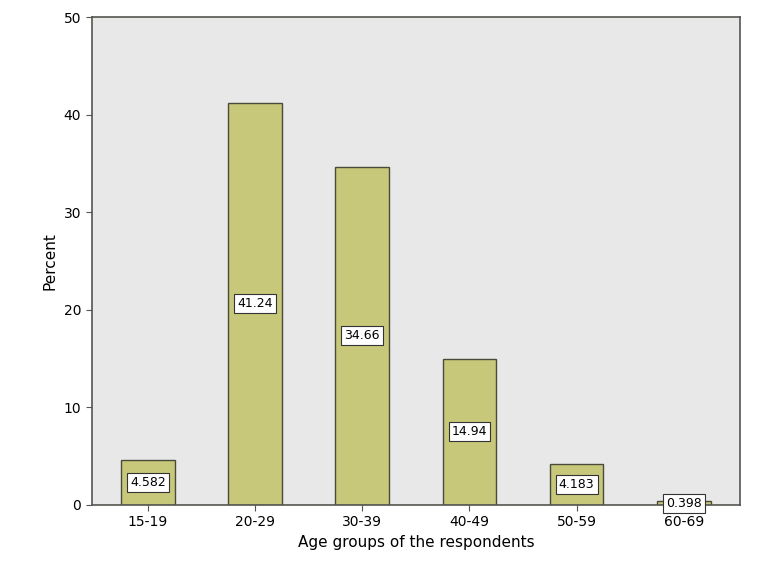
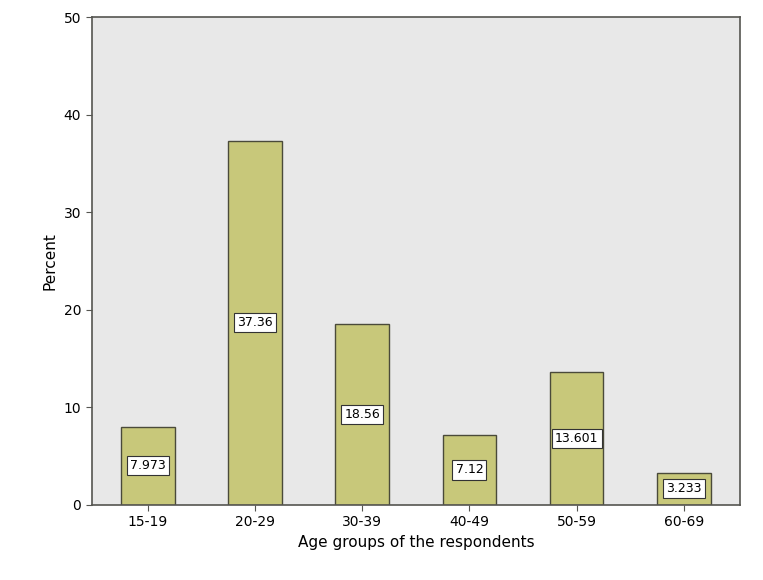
15-19: 4.582 -> 7.973
20-29: 41.24 -> 37.36
30-39: 34.66 -> 18.56
40-49: 14.94 -> 7.12
50-59: 4.183 -> 13.601
60-69: 0.398 -> 3.233
